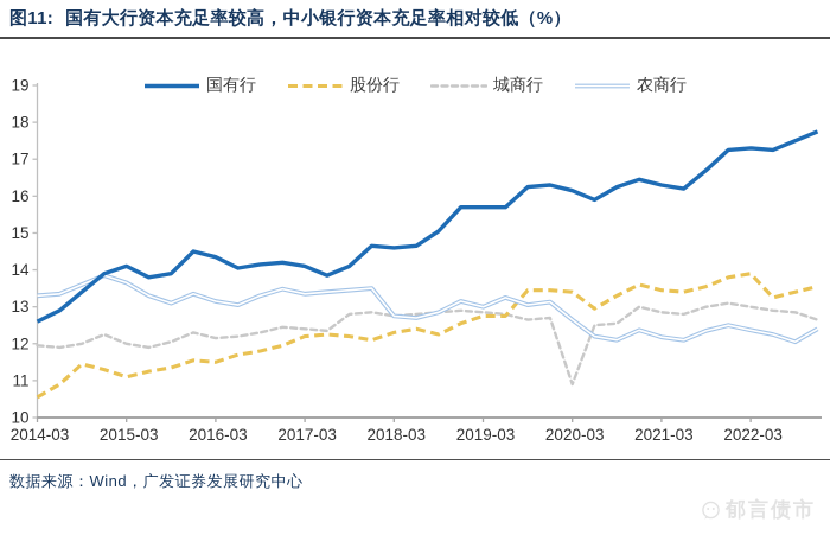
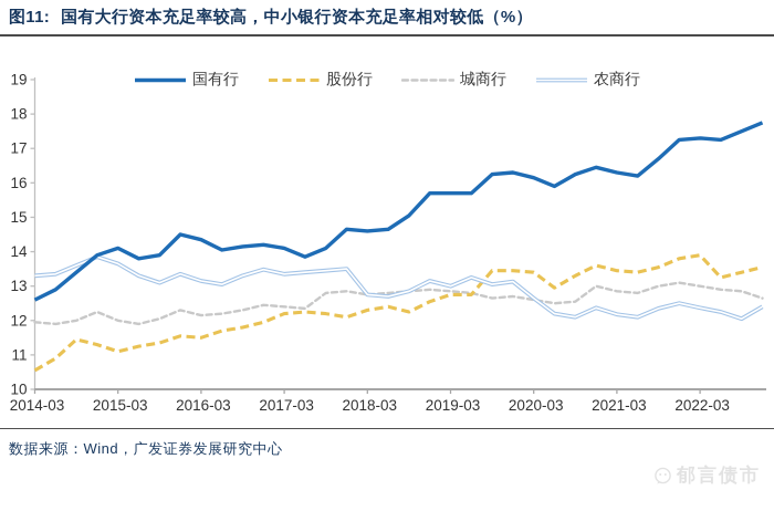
城商行/2020-03: 10.9 -> 12.6
